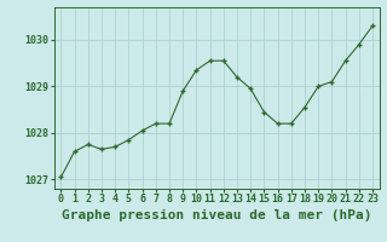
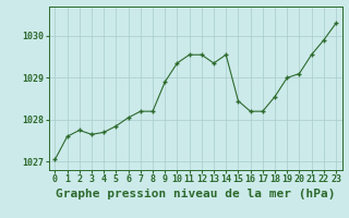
13: 1029.20 -> 1029.35
14: 1028.95 -> 1029.55
